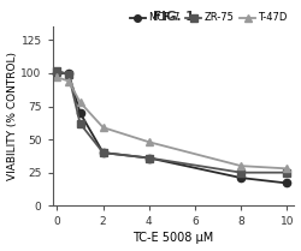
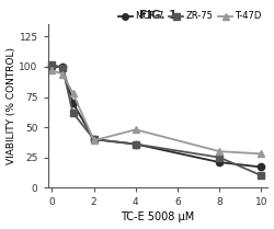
T-47D/2: 59 -> 39
ZR-75/10: 25 -> 10
